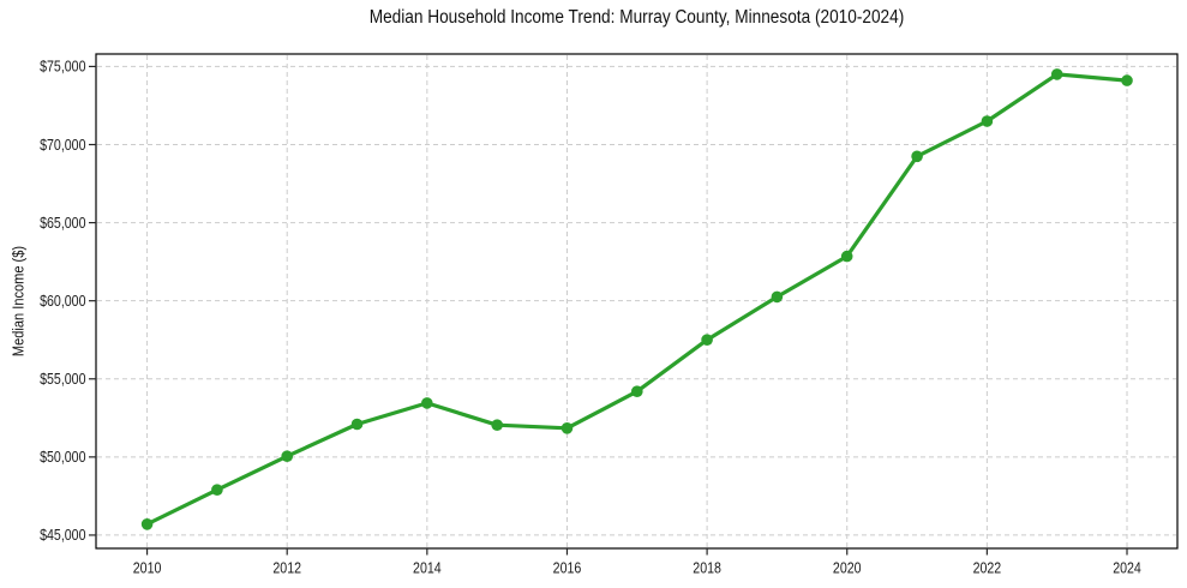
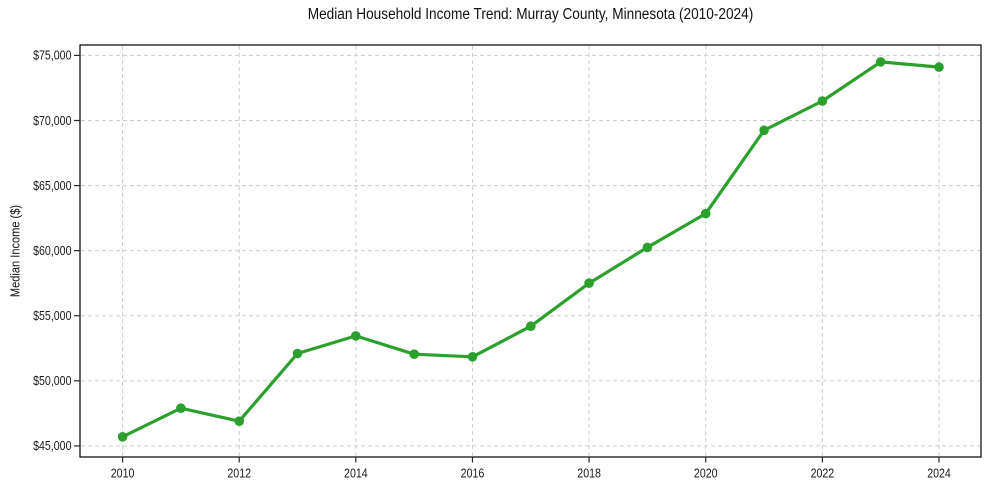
2012: $50000 -> $46900
